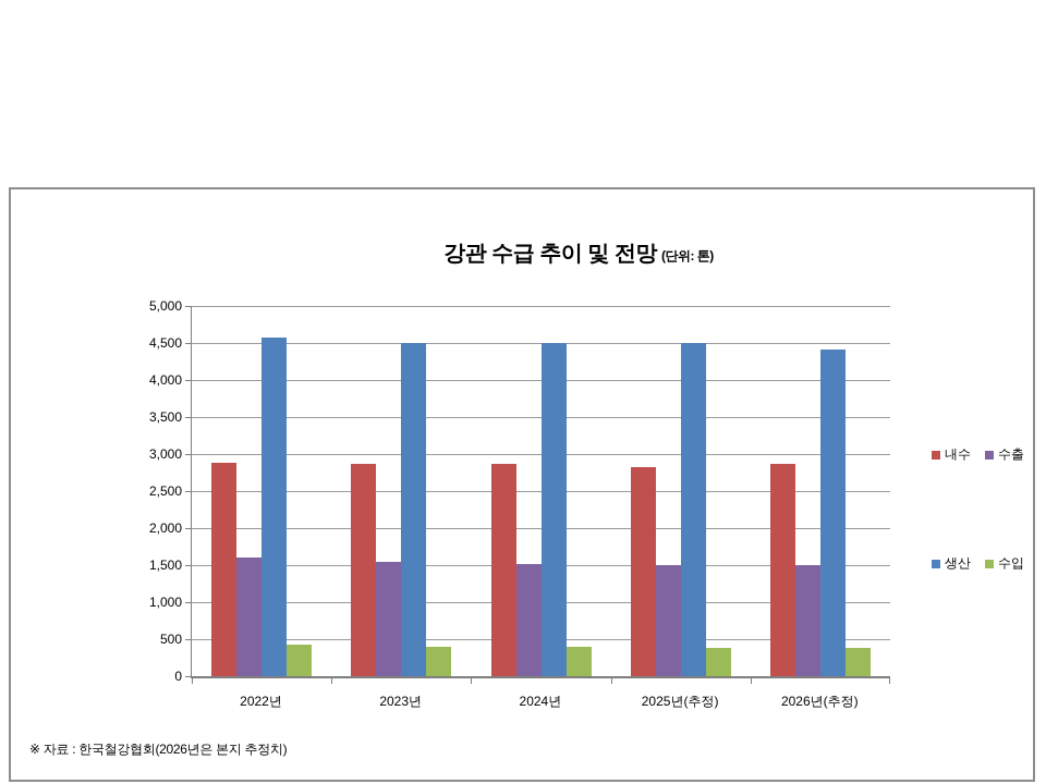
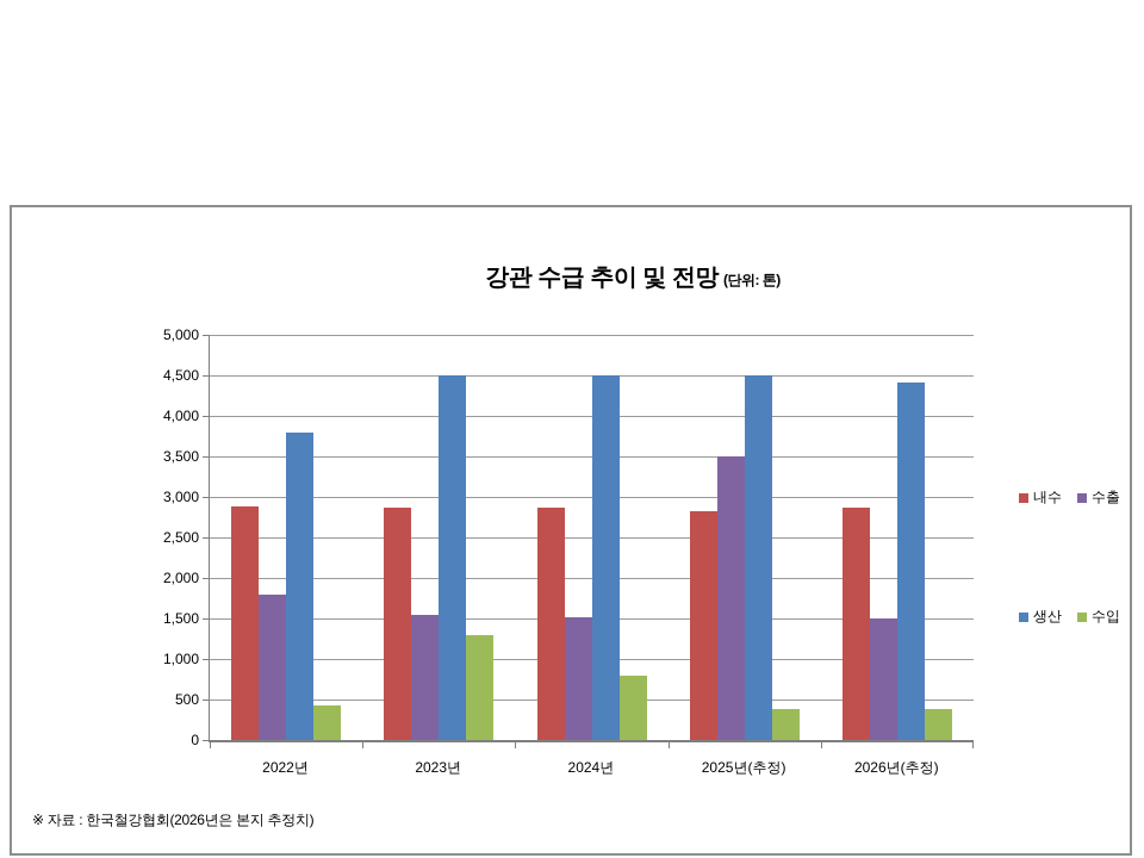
수출/2022년: 1600 -> 1800
생산/2022년: 4600 -> 3800
수입/2023년: 400 -> 1300
수입/2024년: 400 -> 800
수출/2025년(추정): 1500 -> 3500
